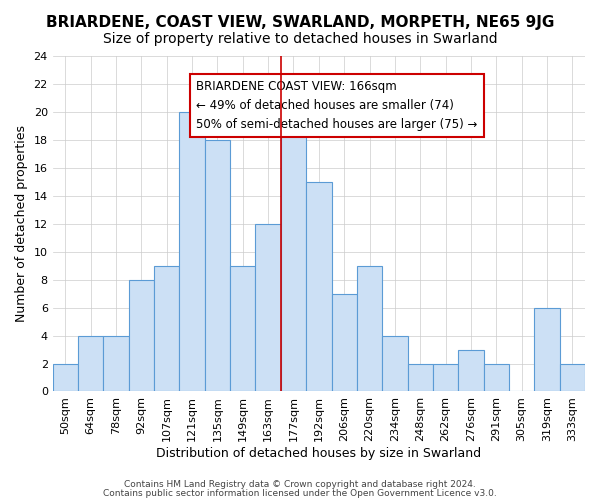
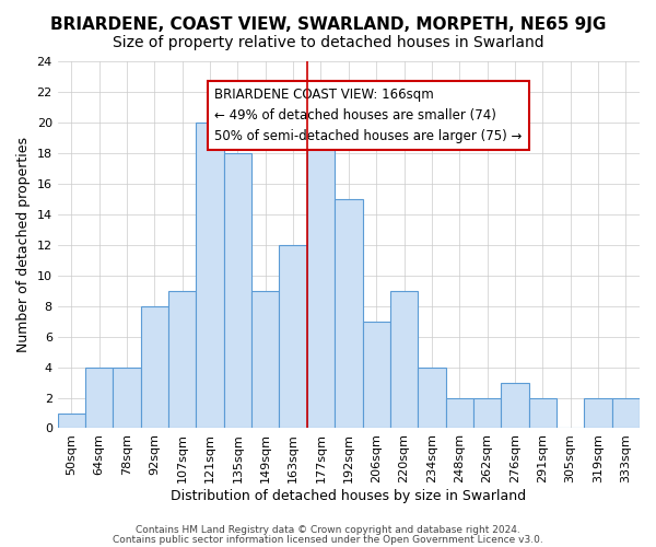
50sqm: 2 -> 1
319sqm: 6 -> 2
